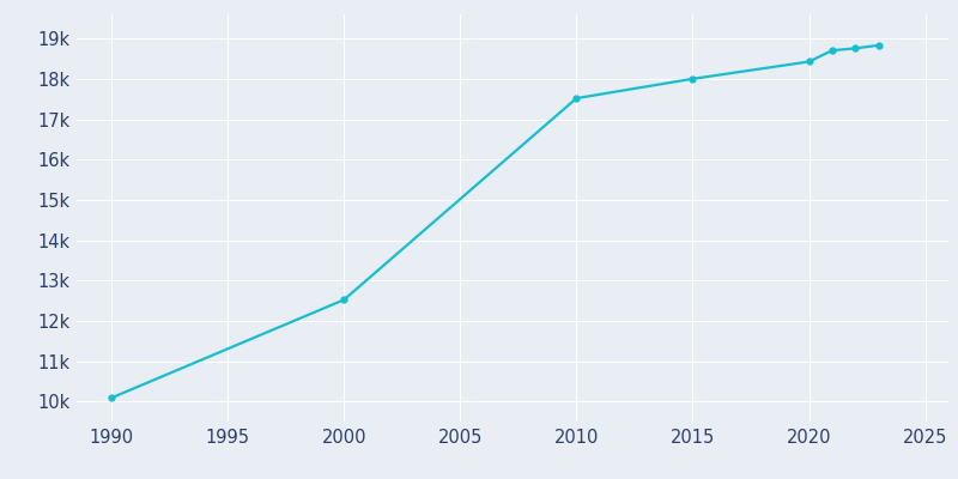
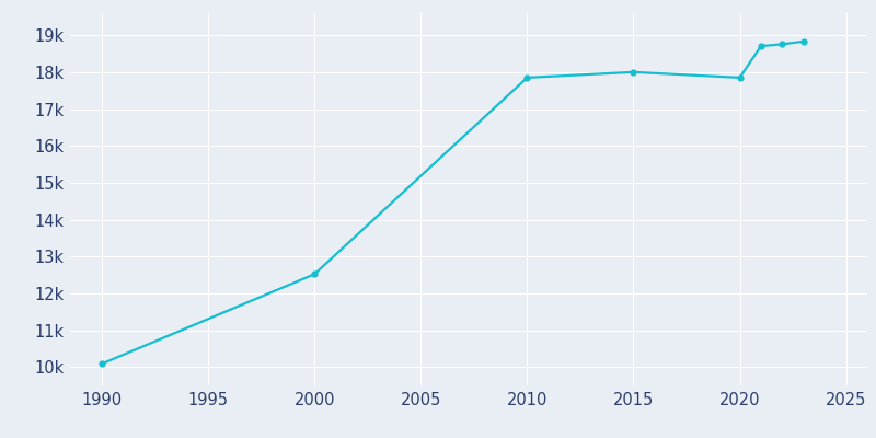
2010: 17.52k -> 17.85k
2020: 18.43k -> 17.85k
